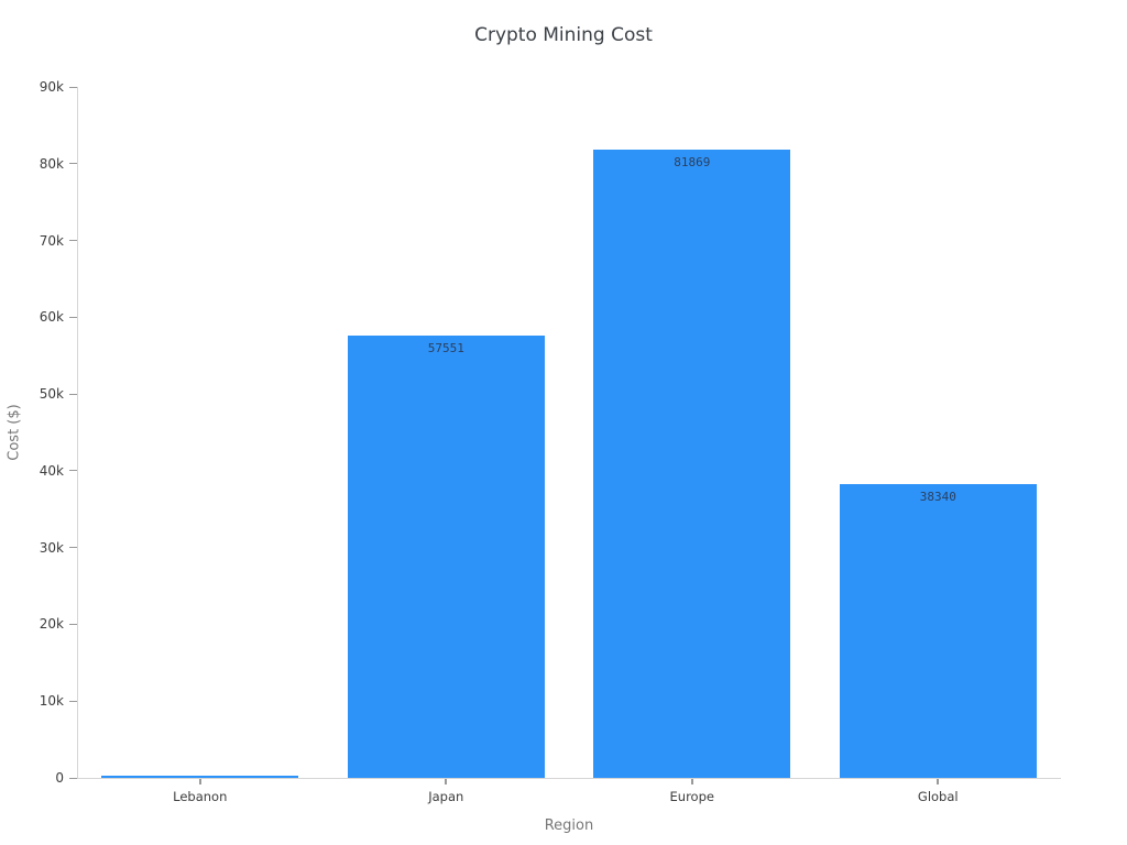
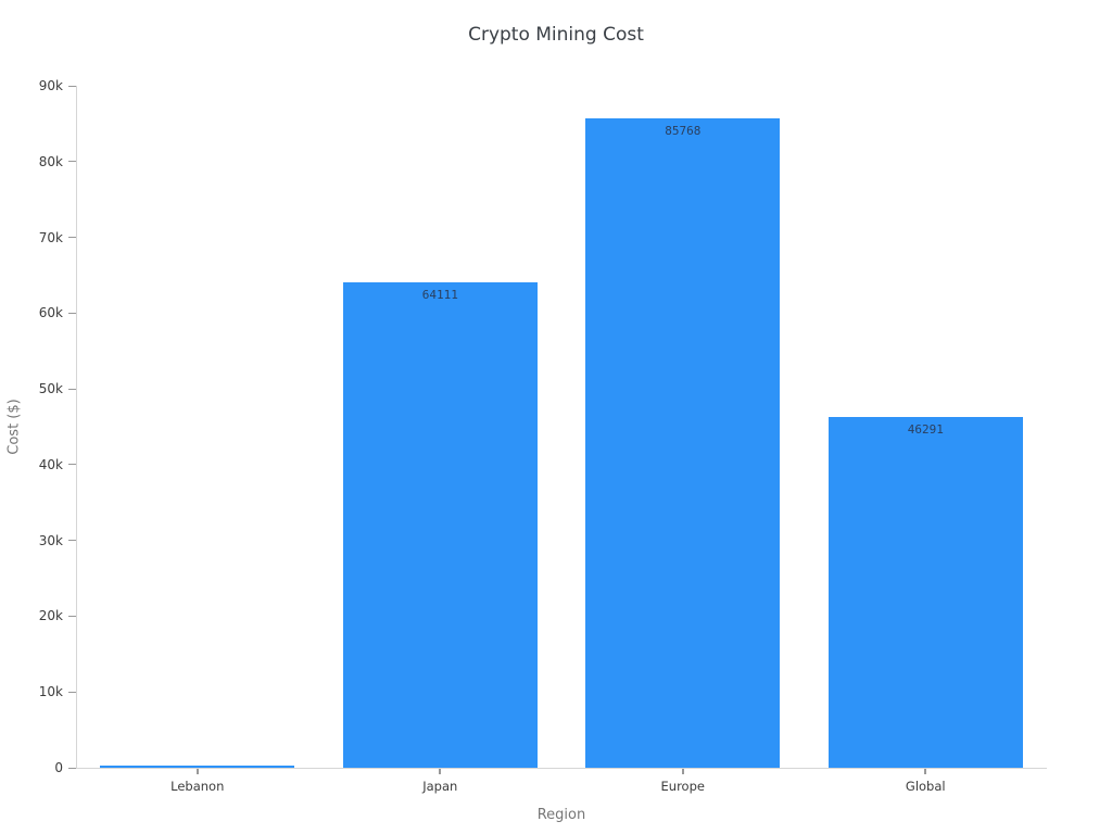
Japan: 57551 -> 64111
Europe: 81869 -> 85768
Global: 38340 -> 46291
